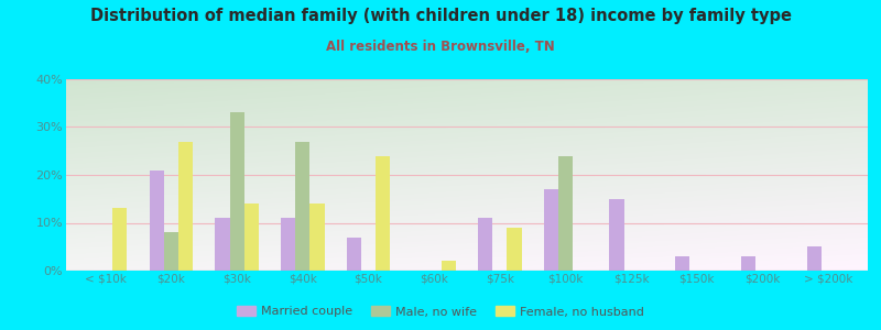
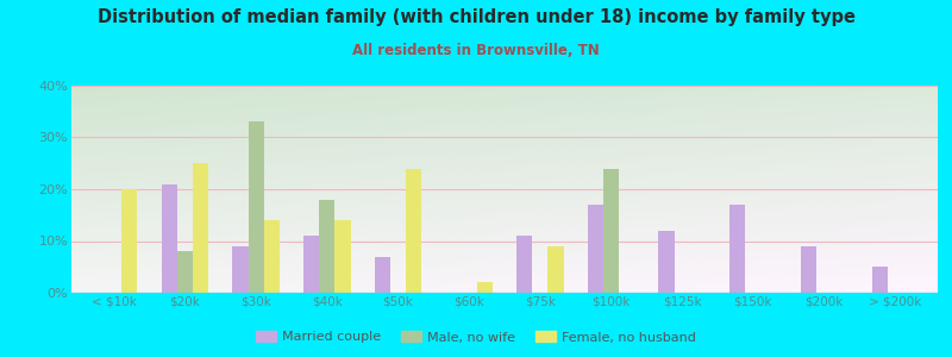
Female, no husband/< $10k: 13% -> 20%
Female, no husband/$20k: 27% -> 25%
Married couple/$30k: 11% -> 9%
Male, no wife/$40k: 27% -> 18%
Married couple/$125k: 15% -> 12%
Married couple/$150k: 3% -> 17%
Married couple/$200k: 3% -> 9%
